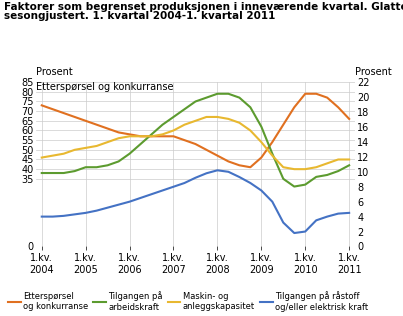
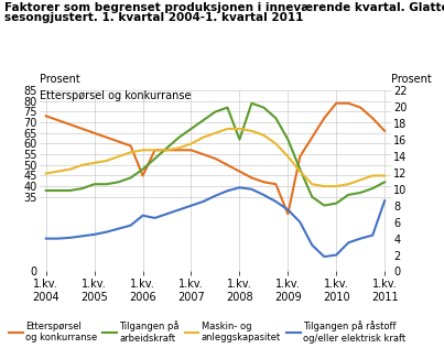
Etterspørsel og konkurranse/1.kv. 2006: 58 -> 45
Tilgangen på råstoff og/eller elektrisk kraft/1.kv. 2006: 6.0 -> 6.8
Tilgangen på arbeidskraft/1.kv. 2008: 79 -> 62
Etterspørsel og konkurranse/1.kv. 2009: 46 -> 27
Tilgangen på råstoff og/eller elektrisk kraft/1.kv. 2011: 4.5 -> 8.6
